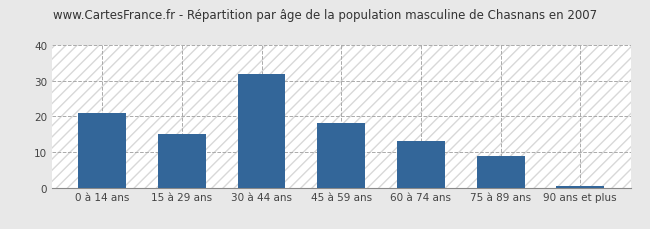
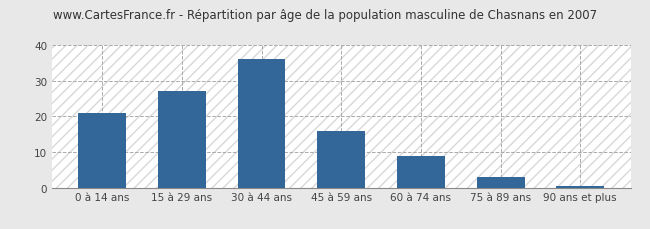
15 à 29 ans: 15.0 -> 27.0
30 à 44 ans: 32.0 -> 36.0
45 à 59 ans: 18.0 -> 16.0
60 à 74 ans: 13.0 -> 9.0
75 à 89 ans: 9.0 -> 3.0
